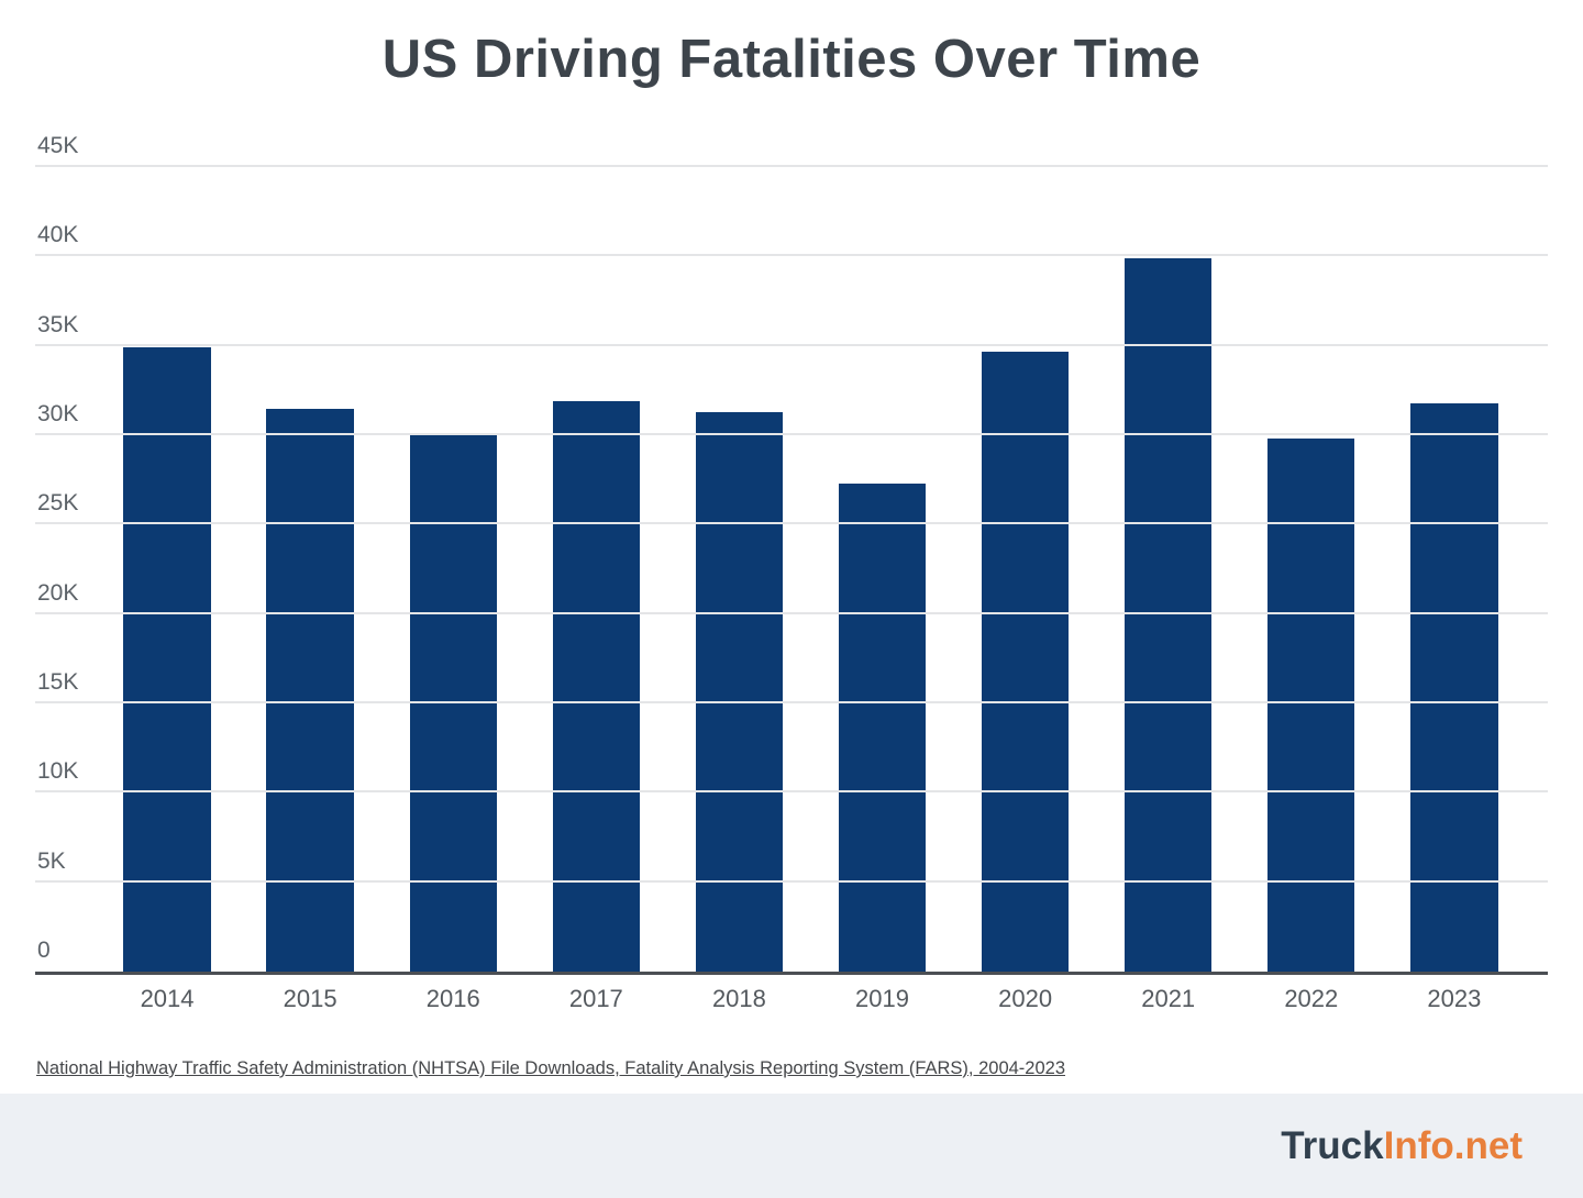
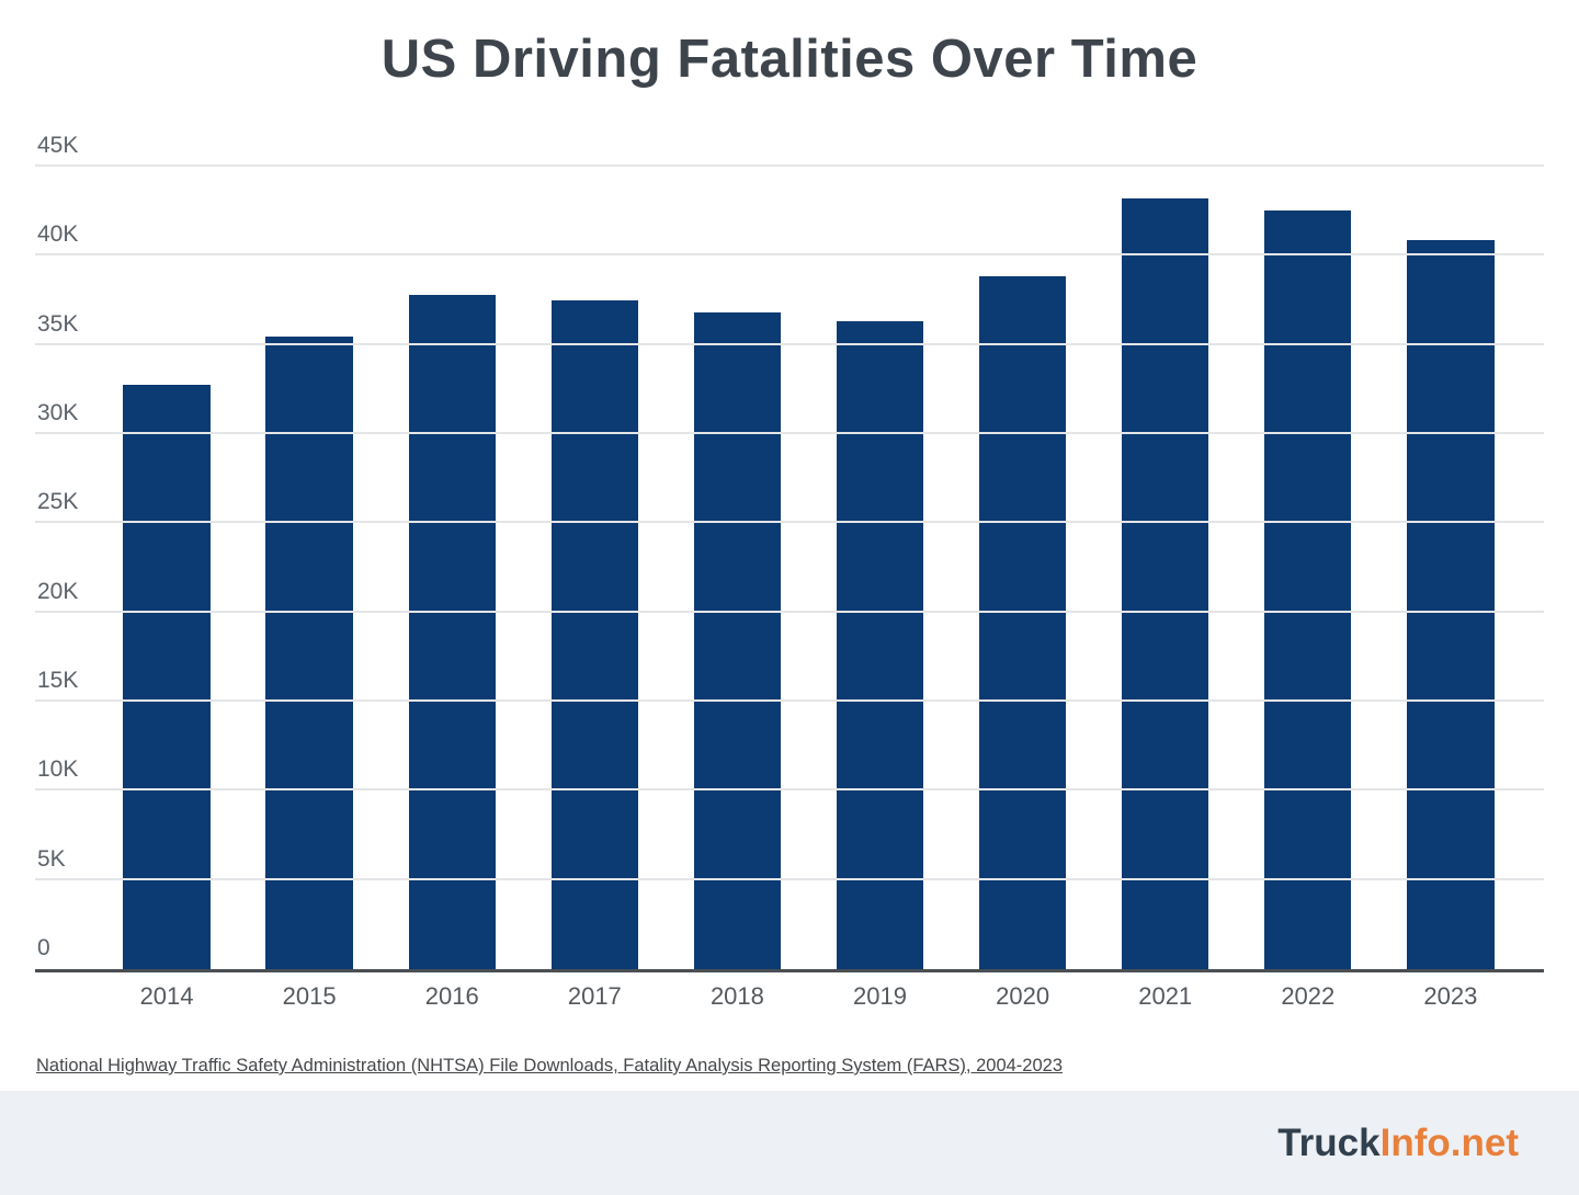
2014: 34.9K -> 32.7K
2015: 31.5K -> 35.5K
2016: 30.0K -> 37.8K
2017: 31.9K -> 37.5K
2018: 31.3K -> 36.8K
2019: 27.3K -> 36.4K
2020: 34.7K -> 38.8K
2021: 39.9K -> 43.2K
2022: 29.8K -> 42.5K
2023: 31.8K -> 40.9K
